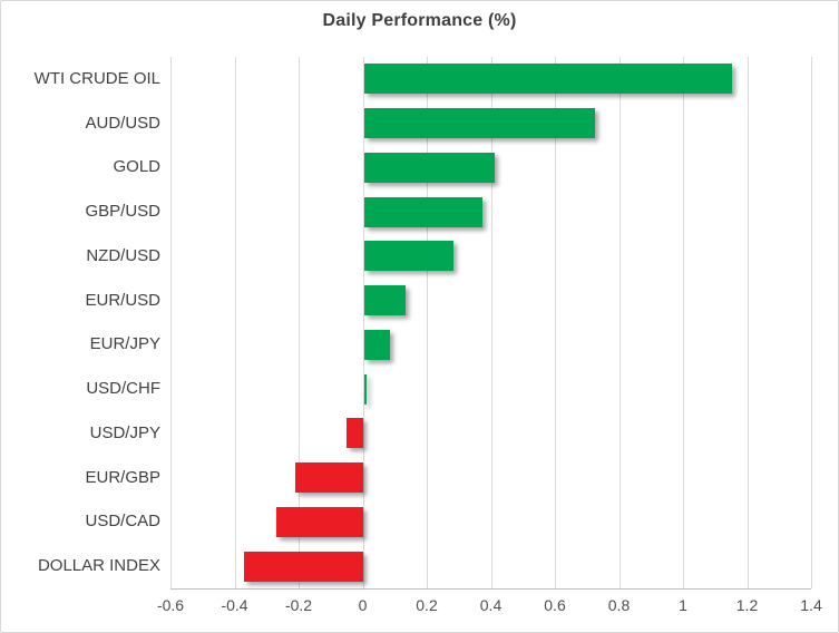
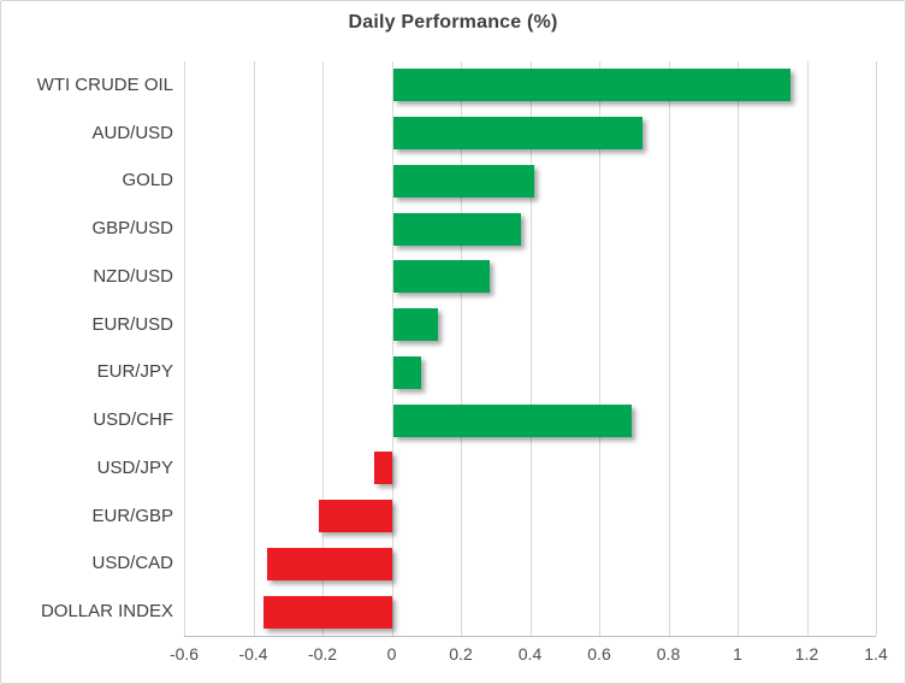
USD/CHF: 0.01 -> 0.69
USD/CAD: -0.27 -> -0.36
